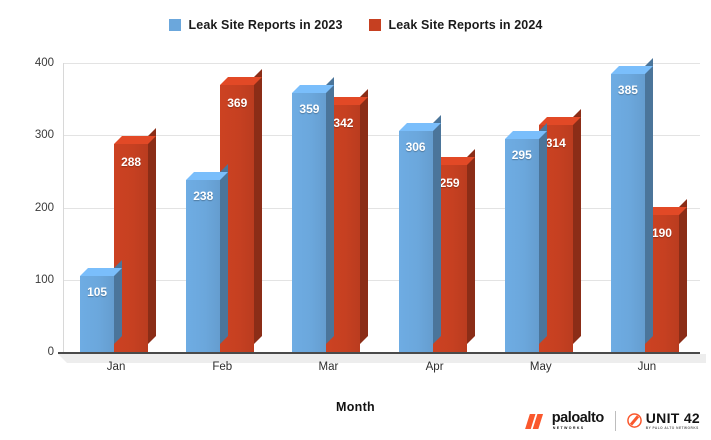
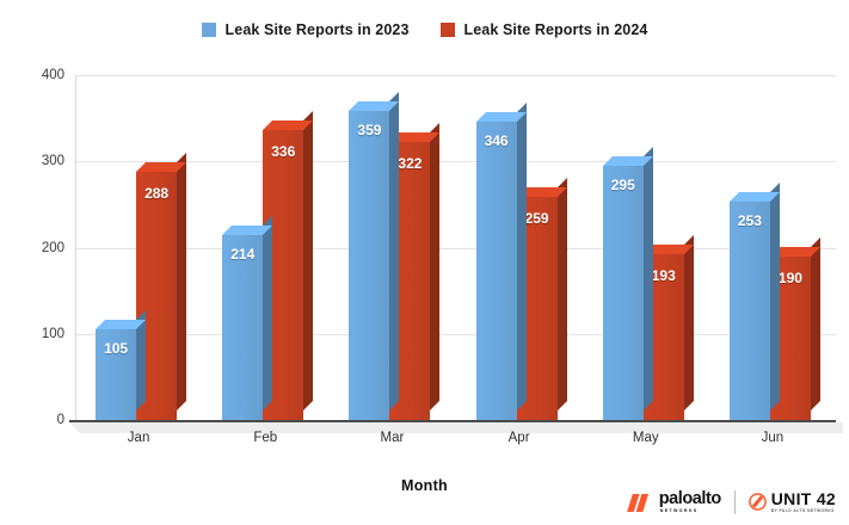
Leak Site Reports in 2023/Feb: 238 -> 214
Leak Site Reports in 2024/Feb: 369 -> 336
Leak Site Reports in 2024/Mar: 342 -> 322
Leak Site Reports in 2023/Apr: 306 -> 346
Leak Site Reports in 2024/May: 314 -> 193
Leak Site Reports in 2023/Jun: 385 -> 253
